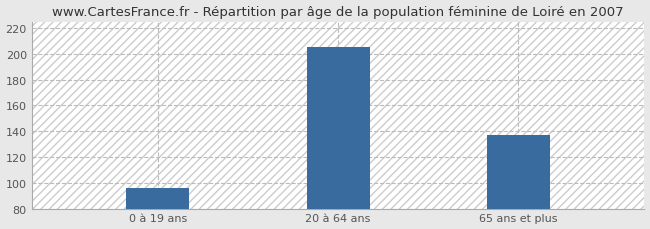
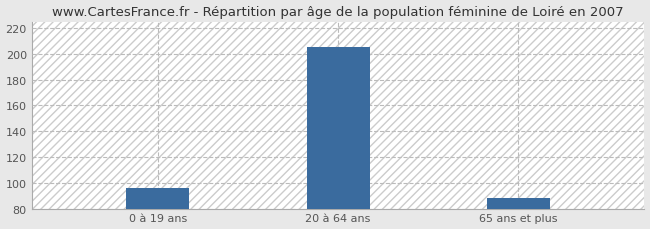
65 ans et plus: 137 -> 88
